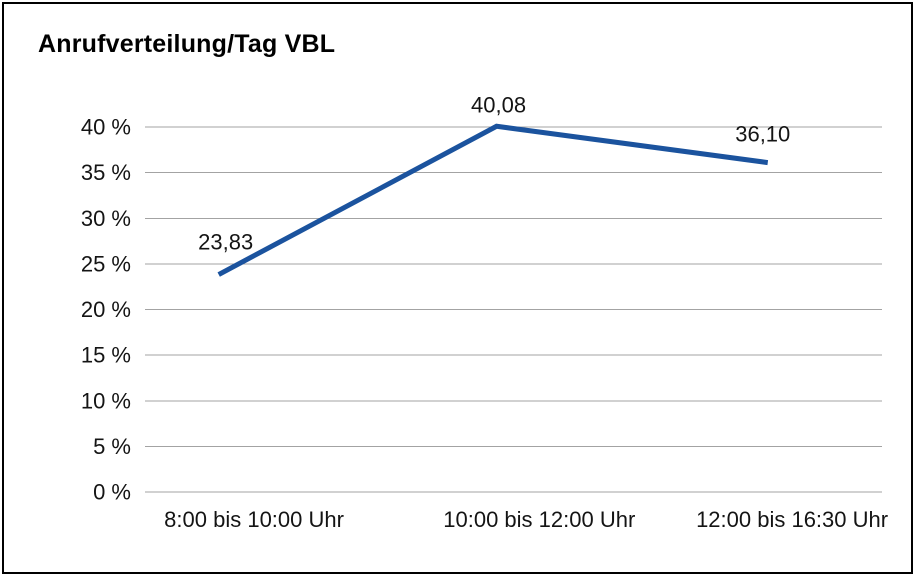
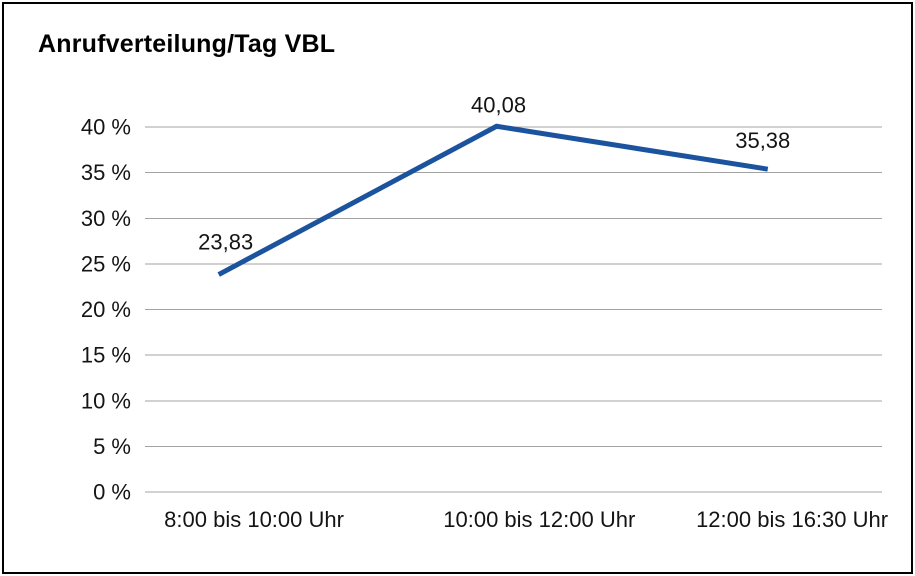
12:00 bis 16:30 Uhr: 36,10 -> 35,38
